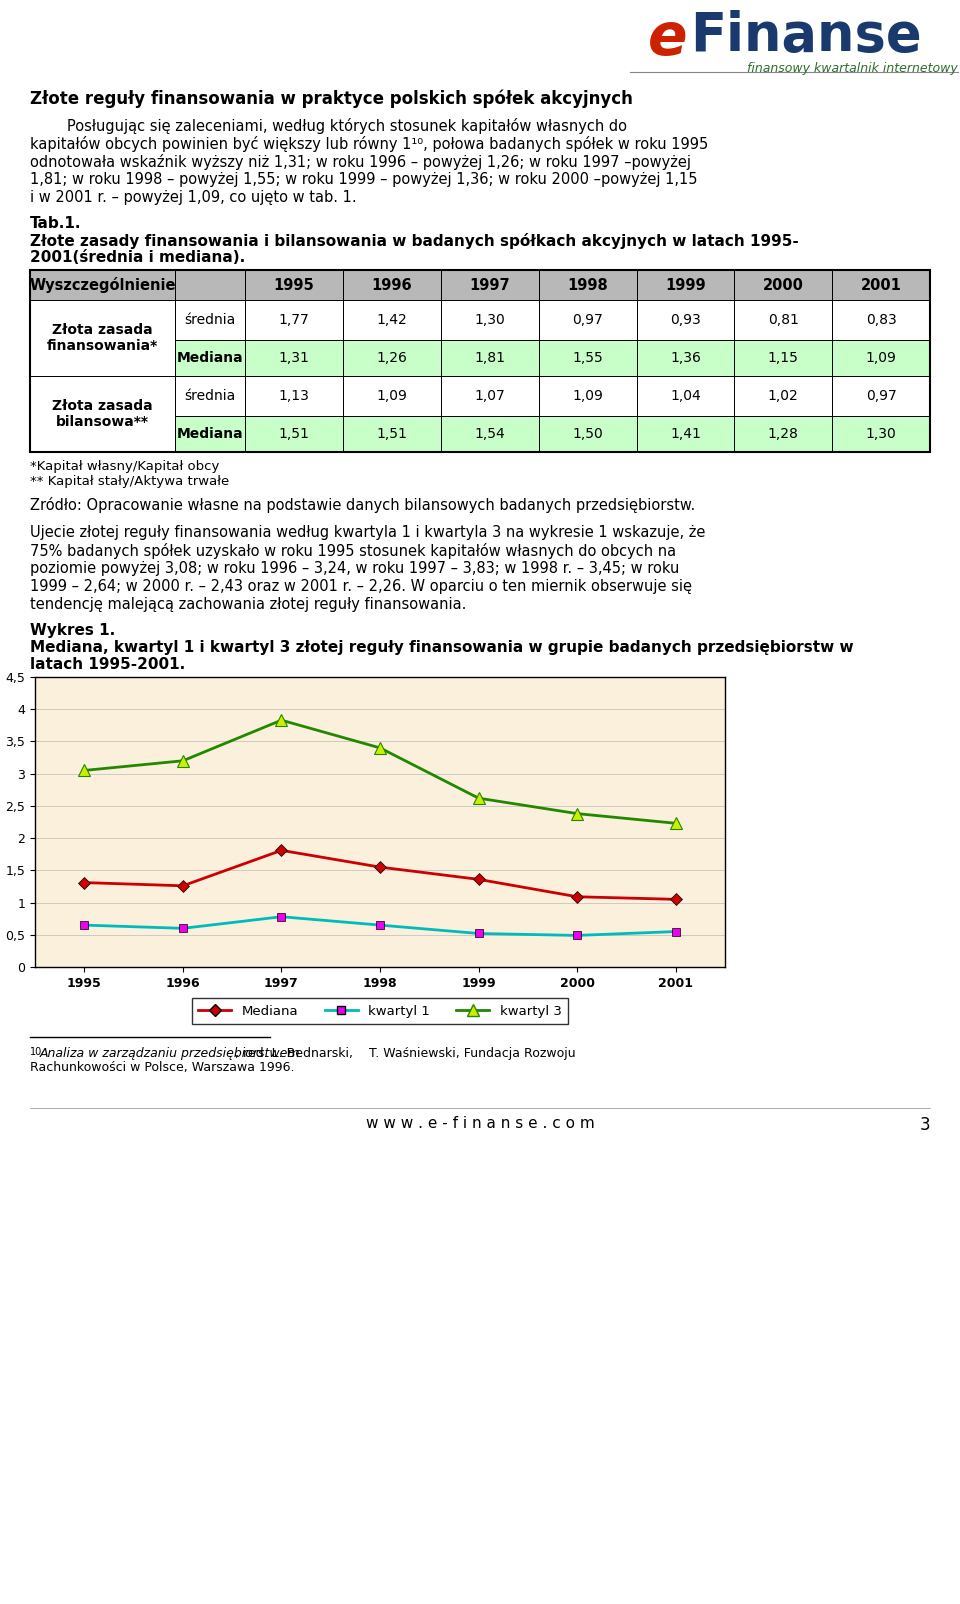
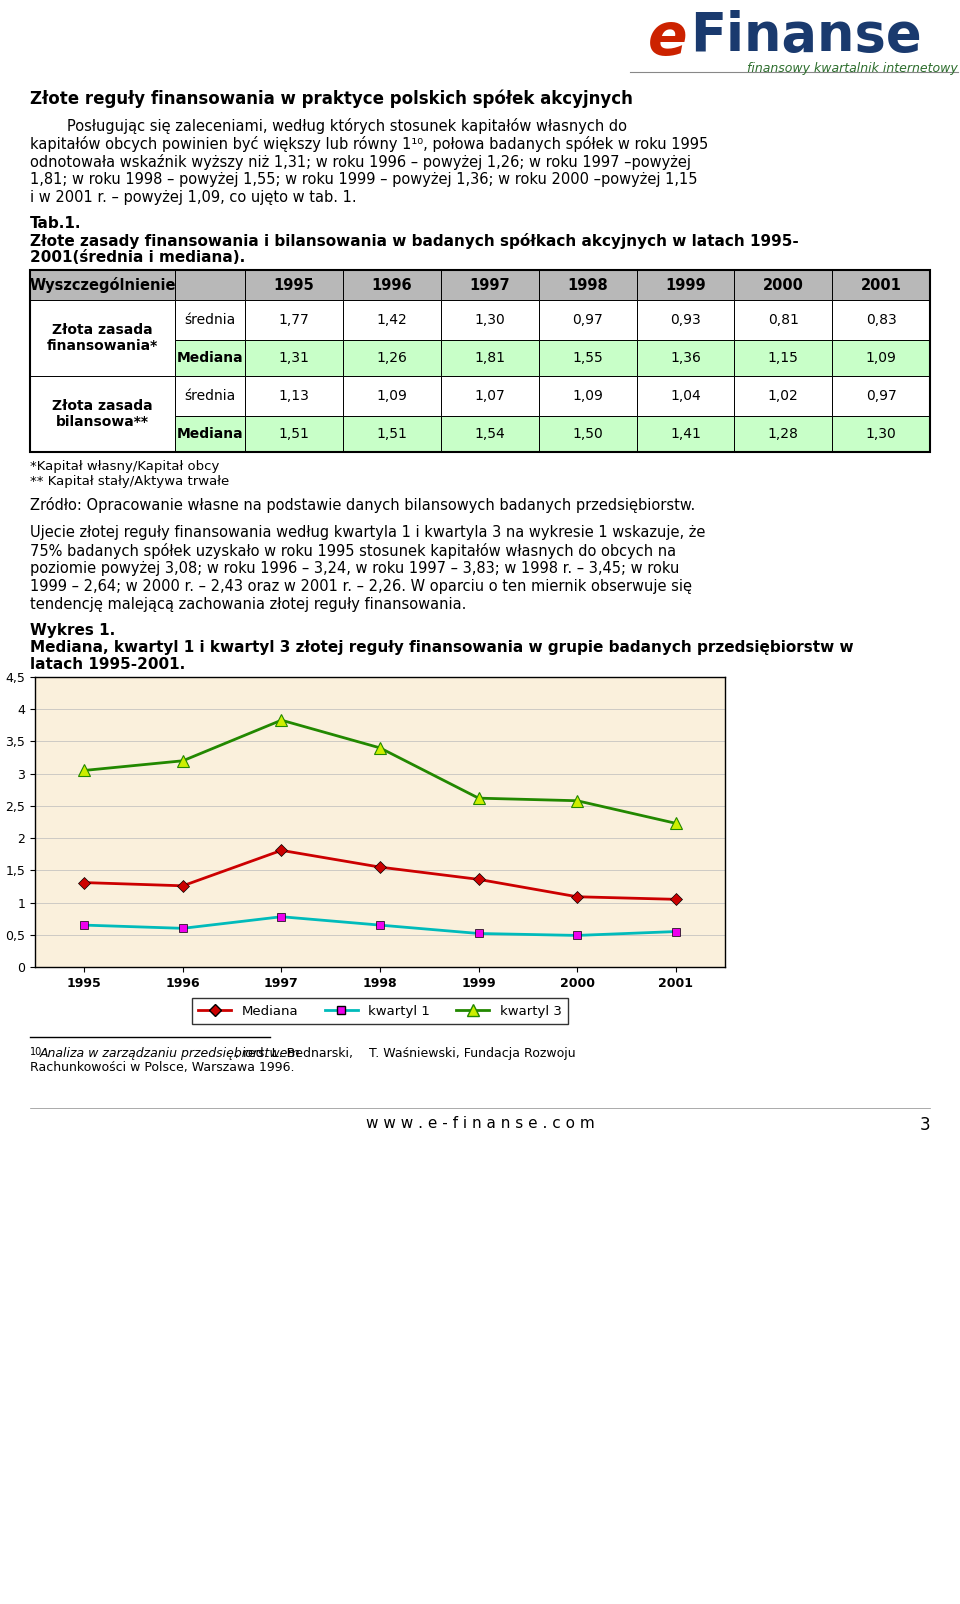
kwartyl 3/2000: 2,38 -> 2,58
